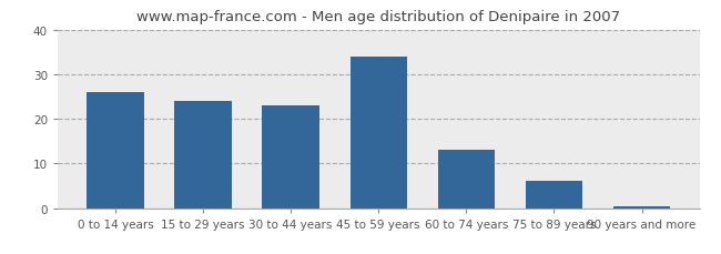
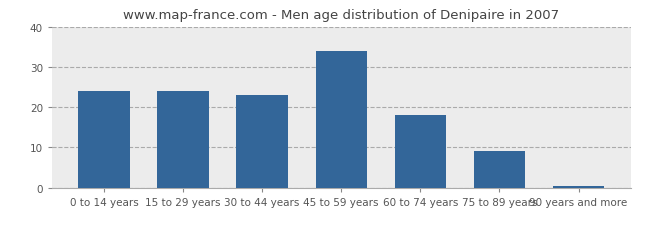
0 to 14 years: 26.0 -> 24.0
60 to 74 years: 13.0 -> 18.0
75 to 89 years: 6.0 -> 9.0
